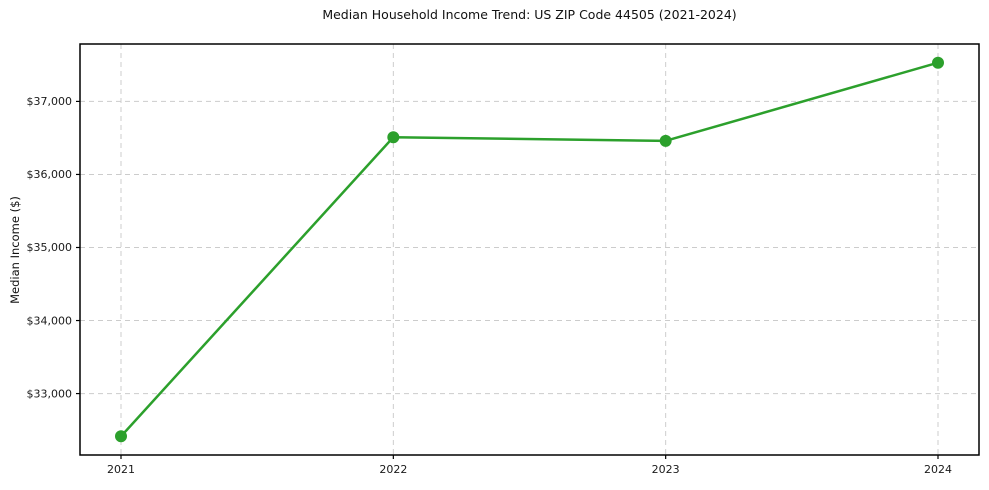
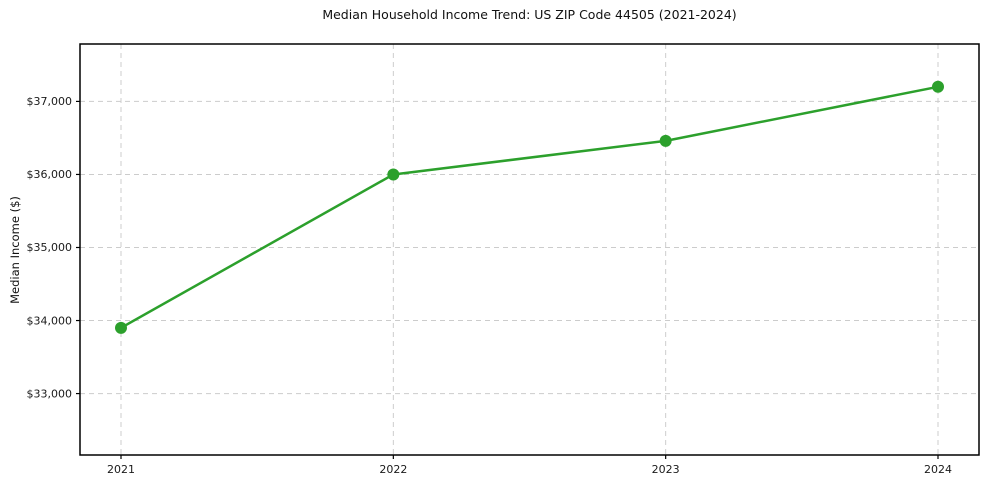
2021: $32400 -> $33900
2022: $36500 -> $36000
2024: $37500 -> $37200
